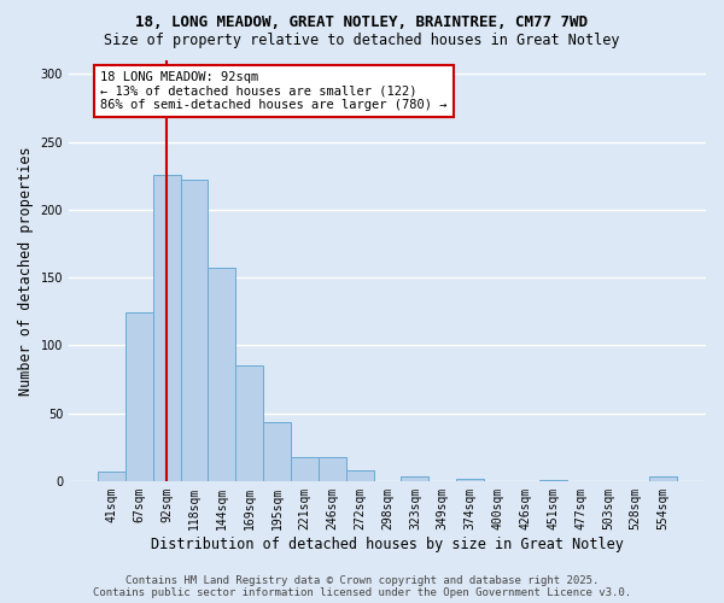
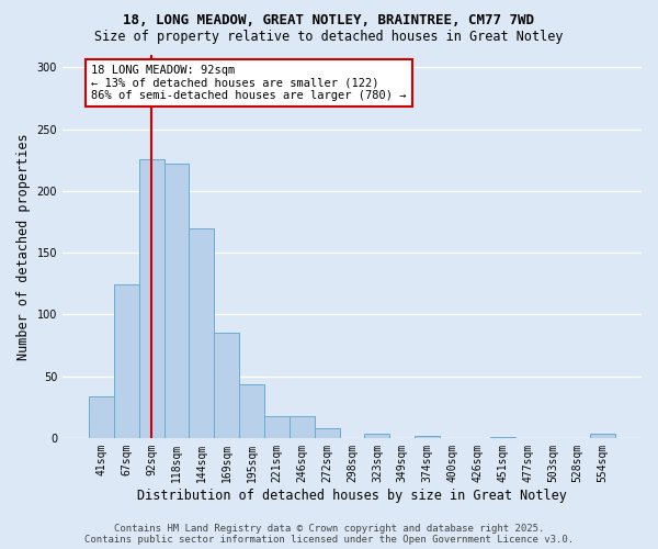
41sqm: 7 -> 34
144sqm: 157 -> 170
